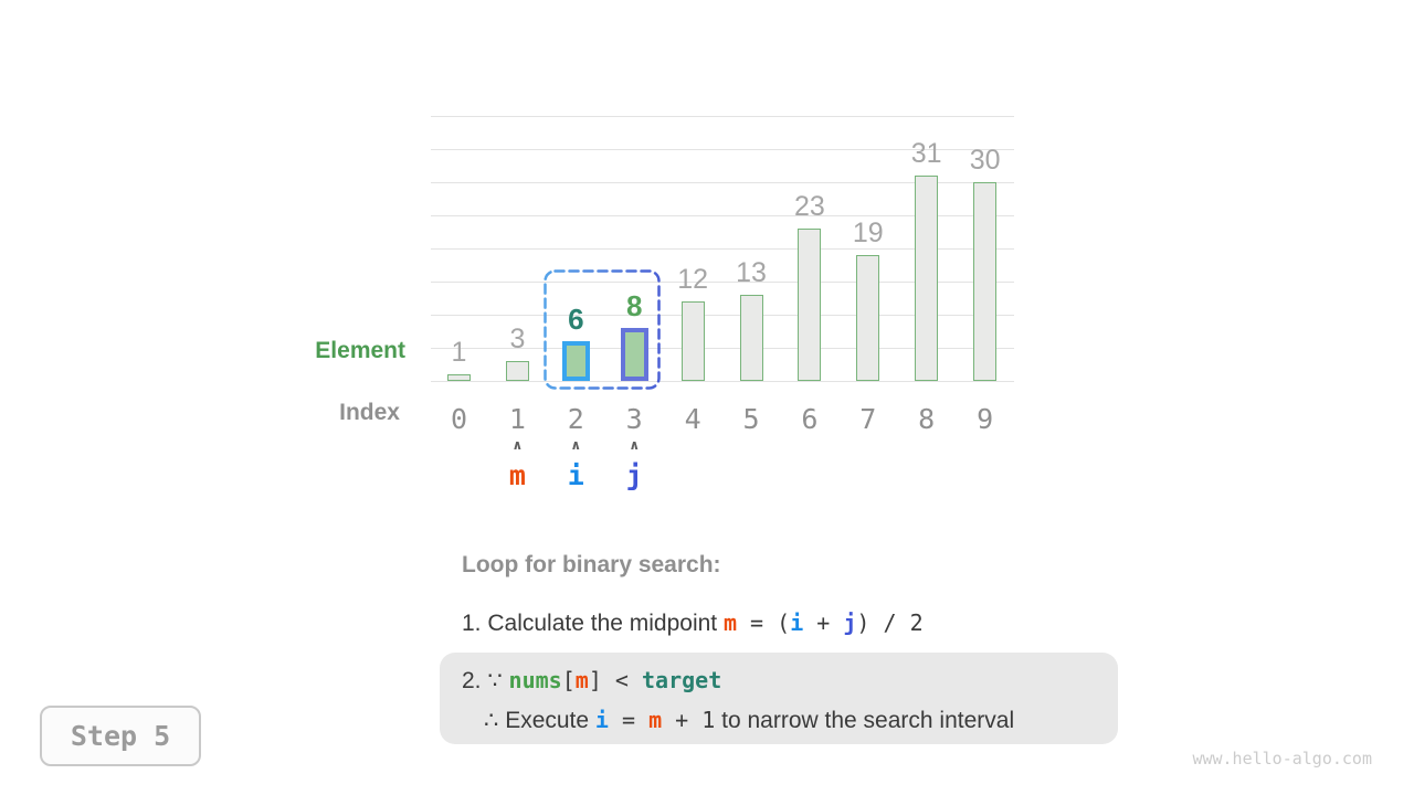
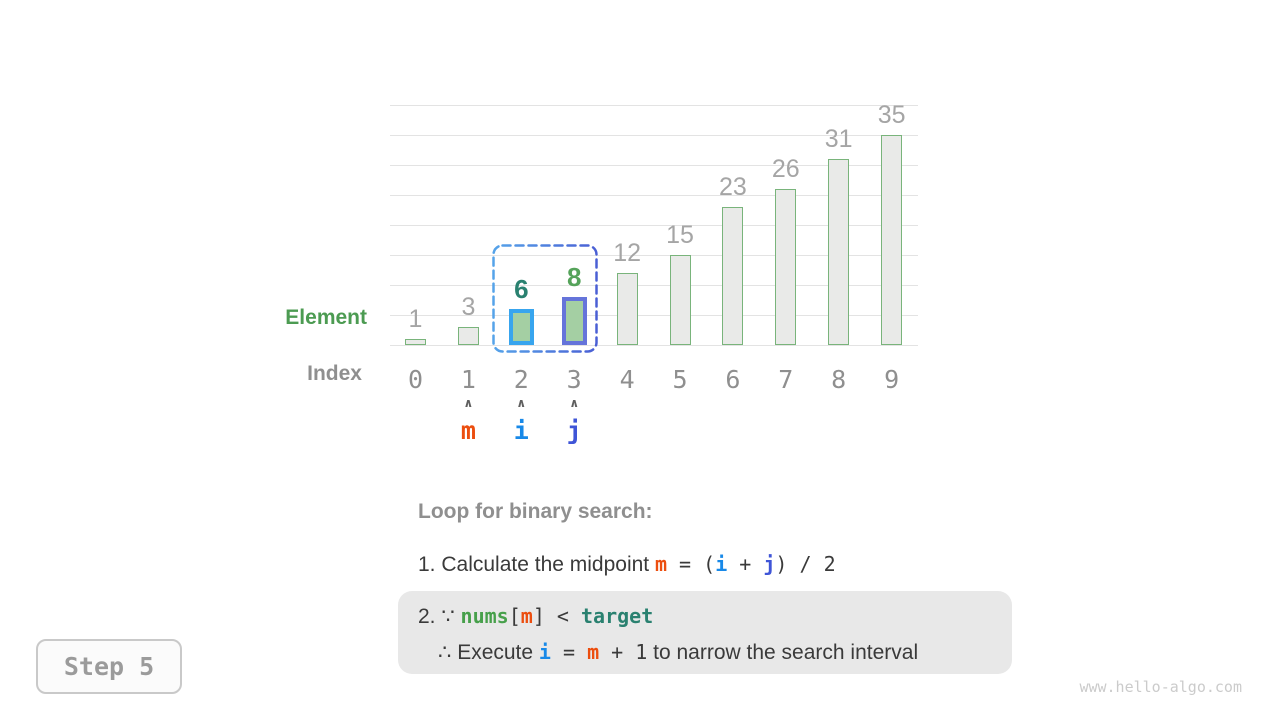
5: 13 -> 15
7: 19 -> 26
9: 30 -> 35
